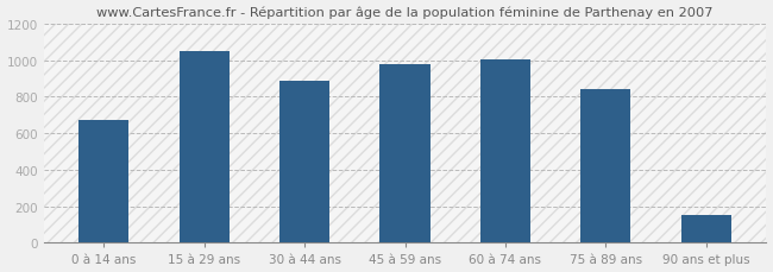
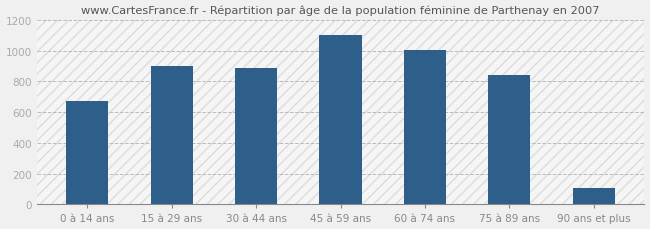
15 à 29 ans: 1050 -> 900
45 à 59 ans: 980 -> 1100
90 ans et plus: 150 -> 100
